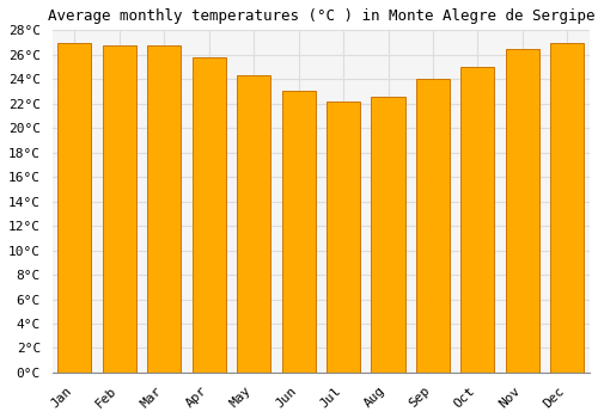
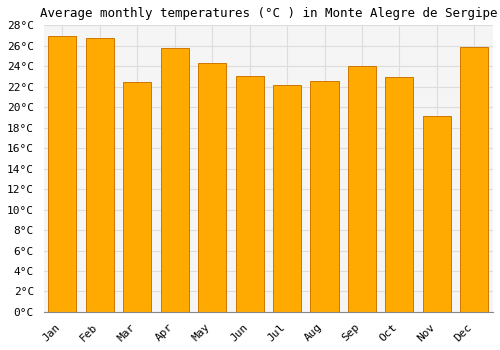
Mar: 26.8°C -> 22.5°C
Oct: 25.0°C -> 22.9°C
Nov: 26.5°C -> 19.1°C
Dec: 27.0°C -> 25.9°C
